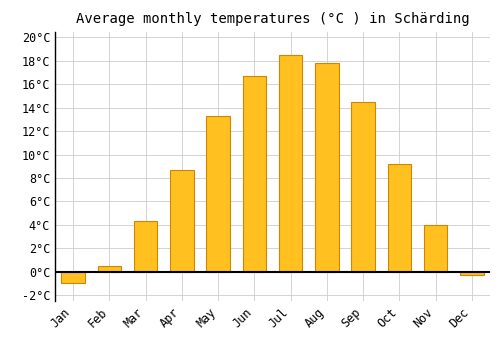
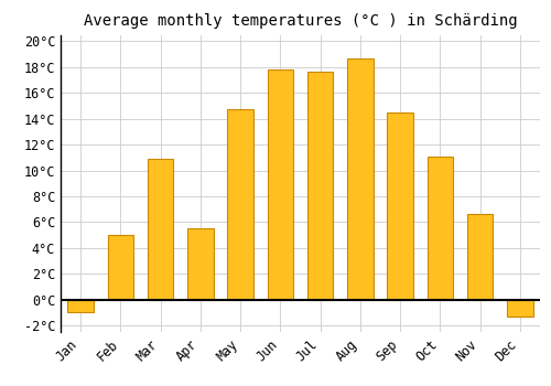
Feb: 0.5°C -> 5.0°C
Mar: 4.3°C -> 10.9°C
Apr: 8.7°C -> 5.5°C
May: 13.3°C -> 14.7°C
Jun: 16.7°C -> 17.8°C
Jul: 18.5°C -> 17.6°C
Aug: 17.8°C -> 18.7°C
Oct: 9.2°C -> 11.1°C
Nov: 4.0°C -> 6.6°C
Dec: -0.3°C -> -1.3°C
